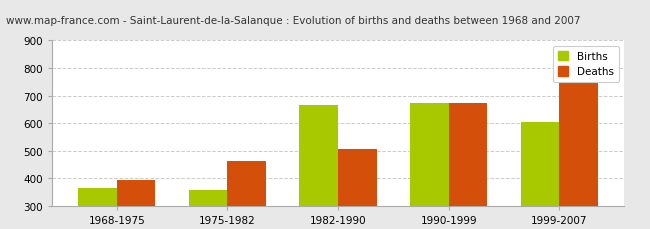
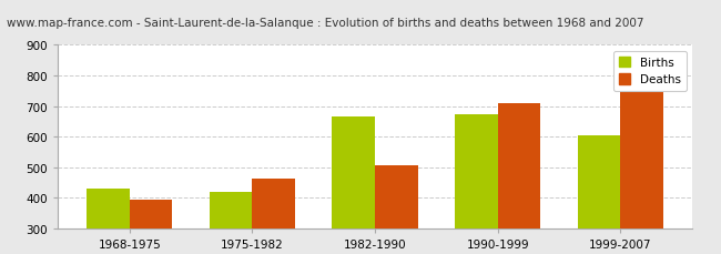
Births/1968-1975: 365 -> 430
Births/1975-1982: 358 -> 420
Deaths/1990-1999: 672 -> 710
